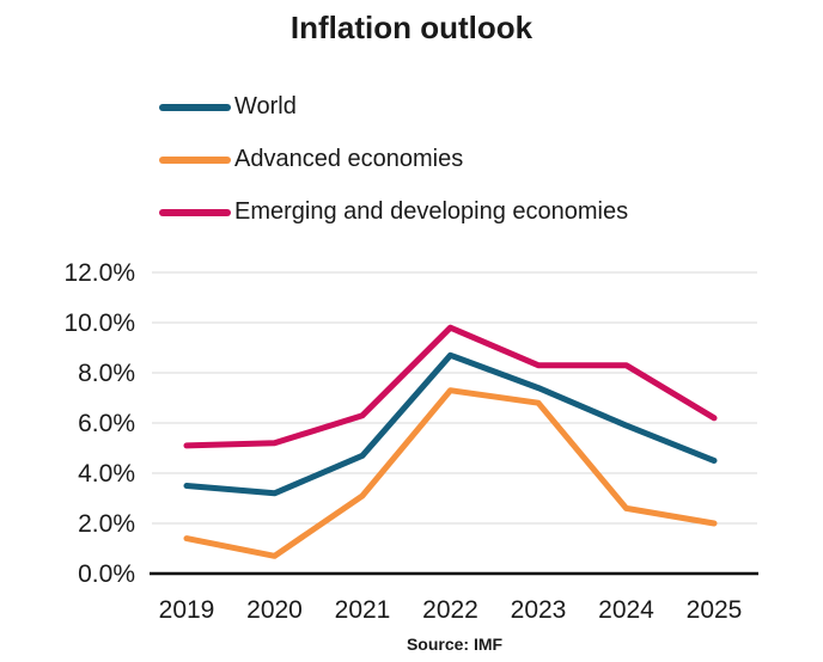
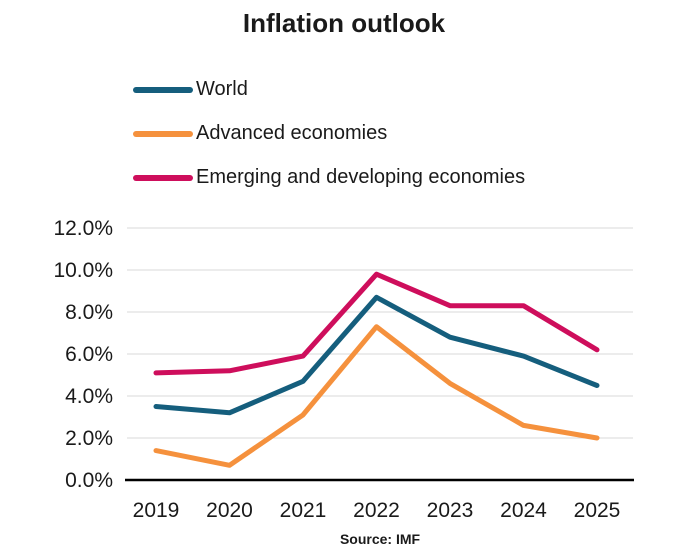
Emerging and developing economies/2021: 6.3% -> 5.9%
World/2023: 7.4% -> 6.8%
Advanced economies/2023: 6.8% -> 4.6%
